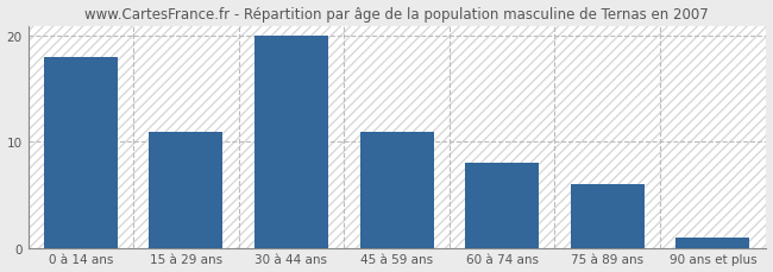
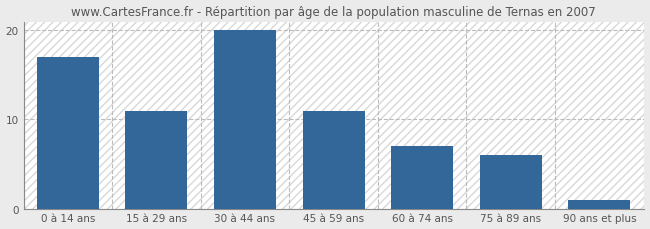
0 à 14 ans: 18 -> 17
60 à 74 ans: 8 -> 7
